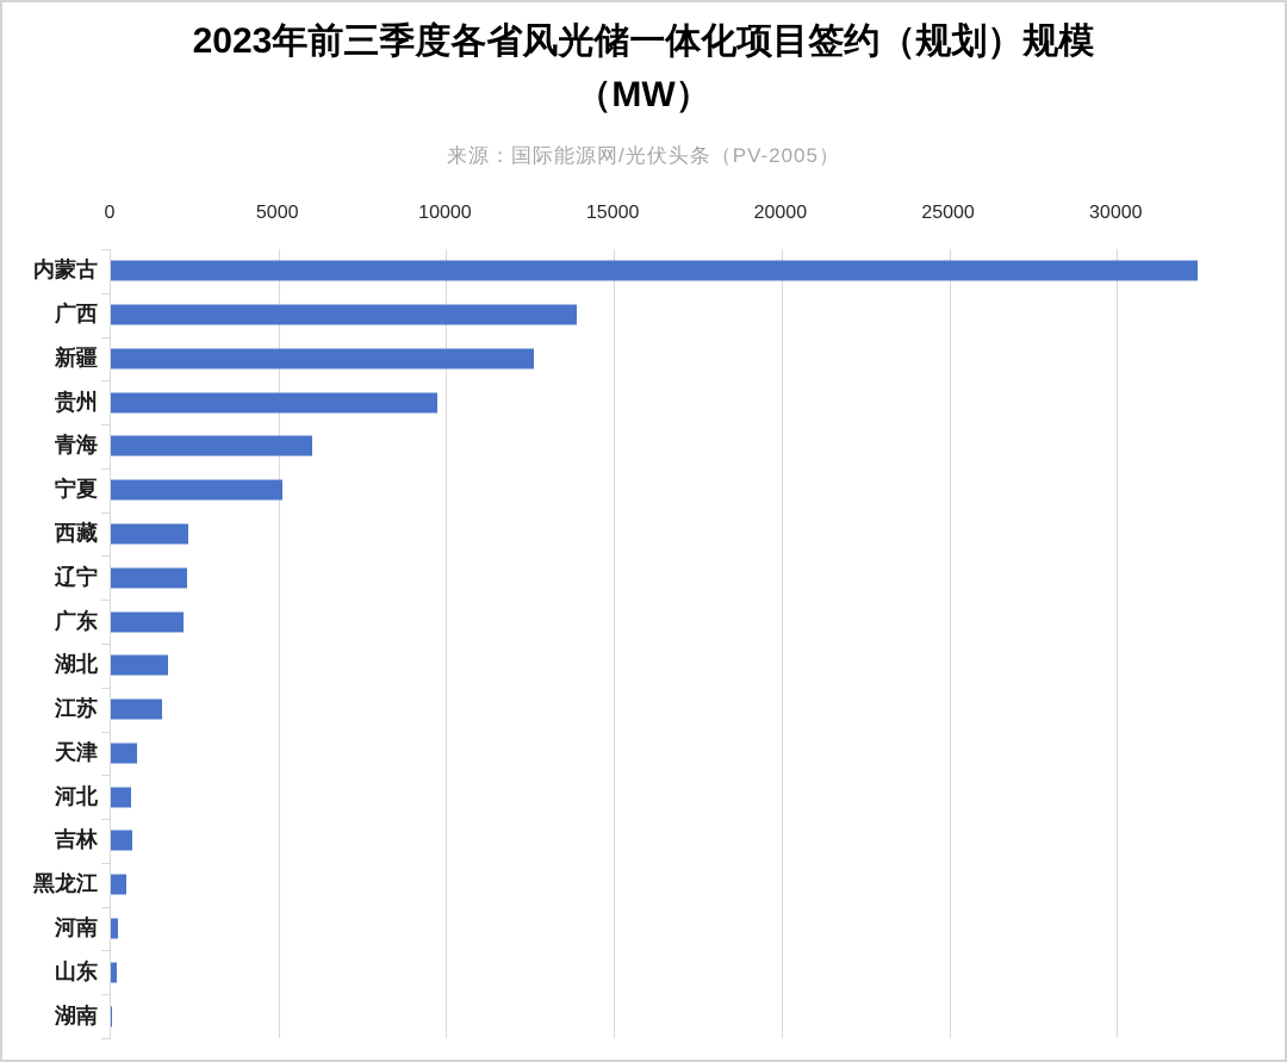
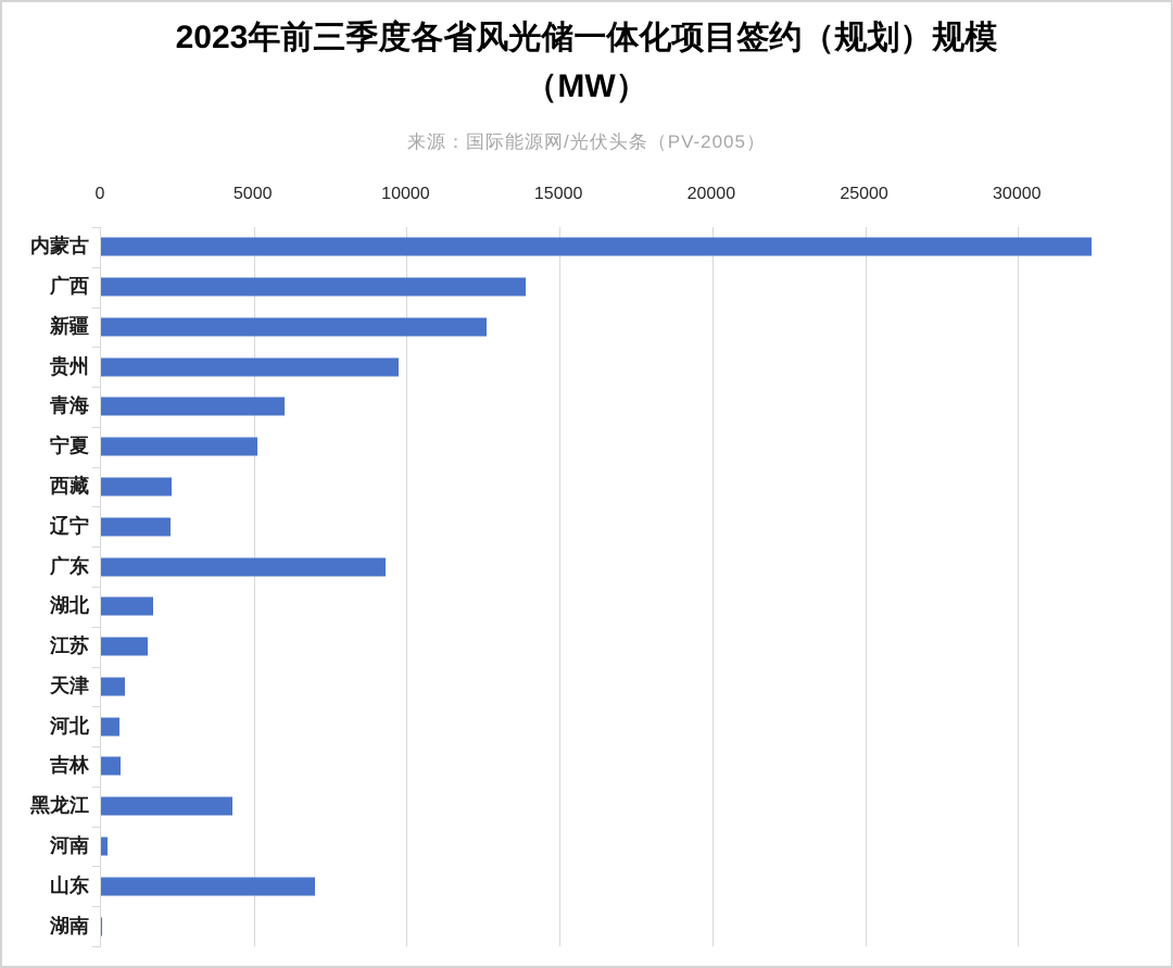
广东: 2200 -> 9300
黑龙江: 500 -> 4300
山东: 200 -> 7000
